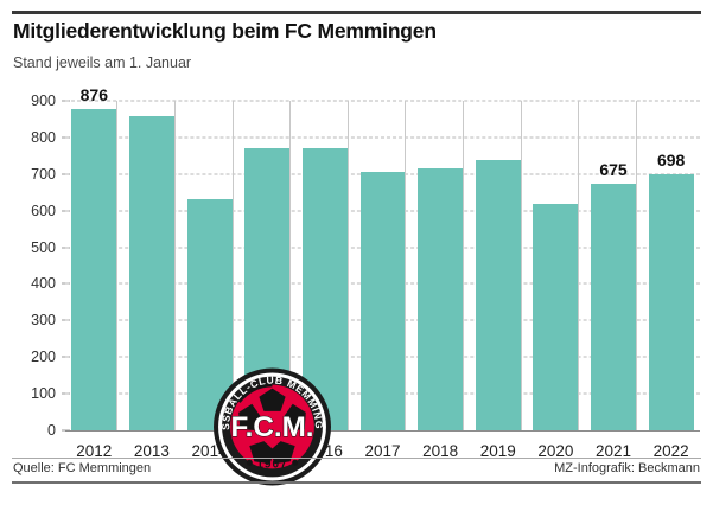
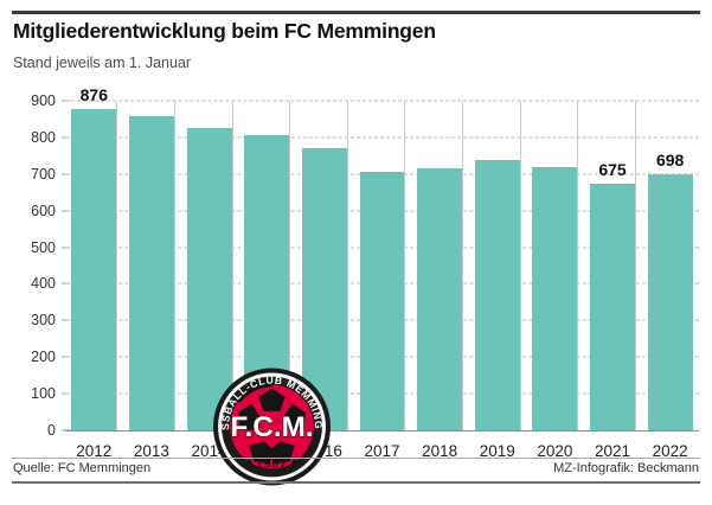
2014: 630 -> 830
2015: 770 -> 800
2020: 620 -> 720
